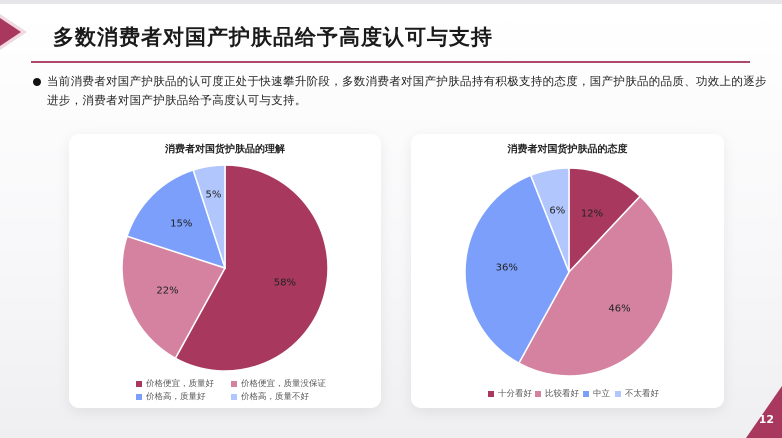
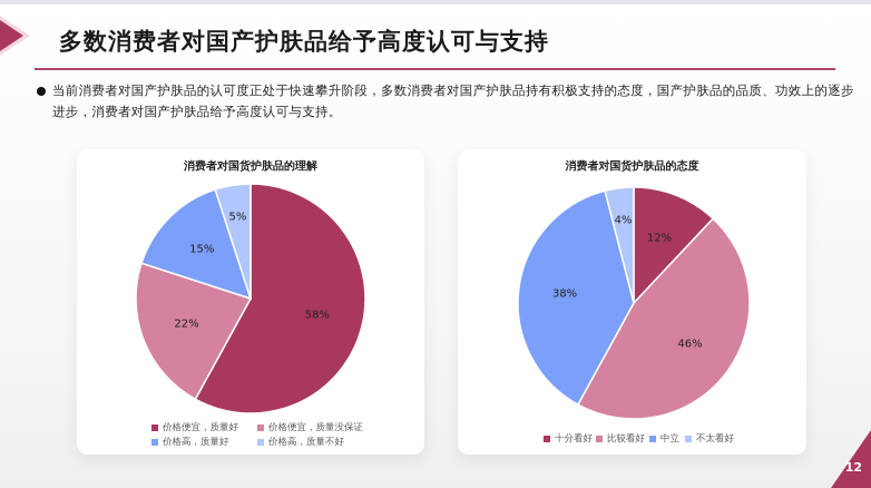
消费者对国货护肤品的态度/中立: 36% -> 38%
消费者对国货护肤品的态度/不太看好: 6% -> 4%
